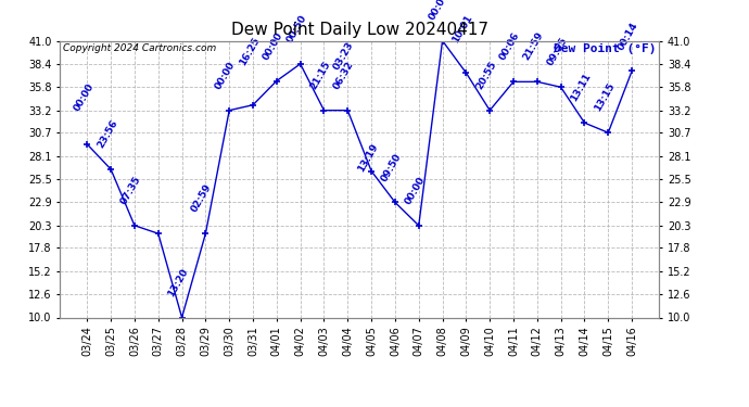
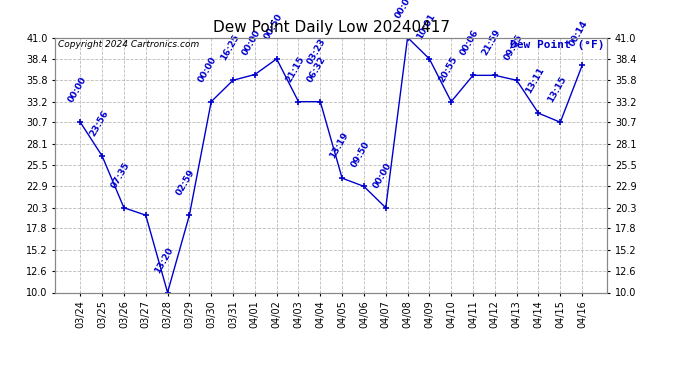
03/24: 29.4 -> 30.7
03/31: 33.8 -> 35.8
04/05: 26.4 -> 23.9
04/09: 37.4 -> 38.4
